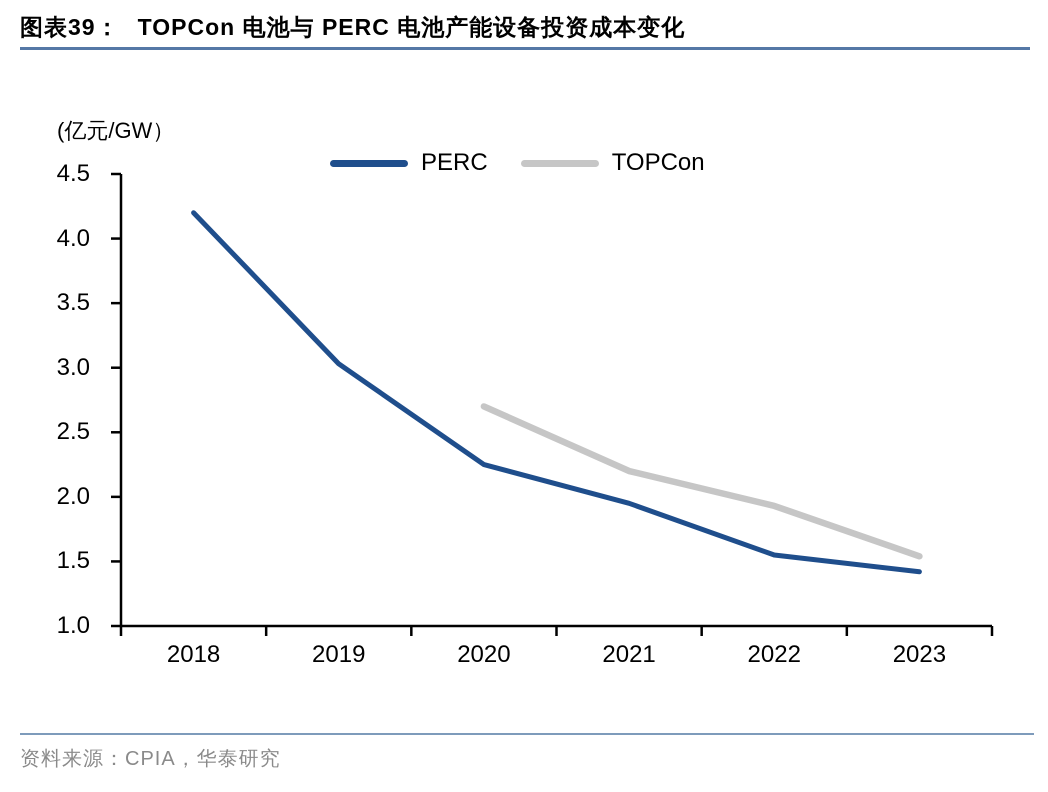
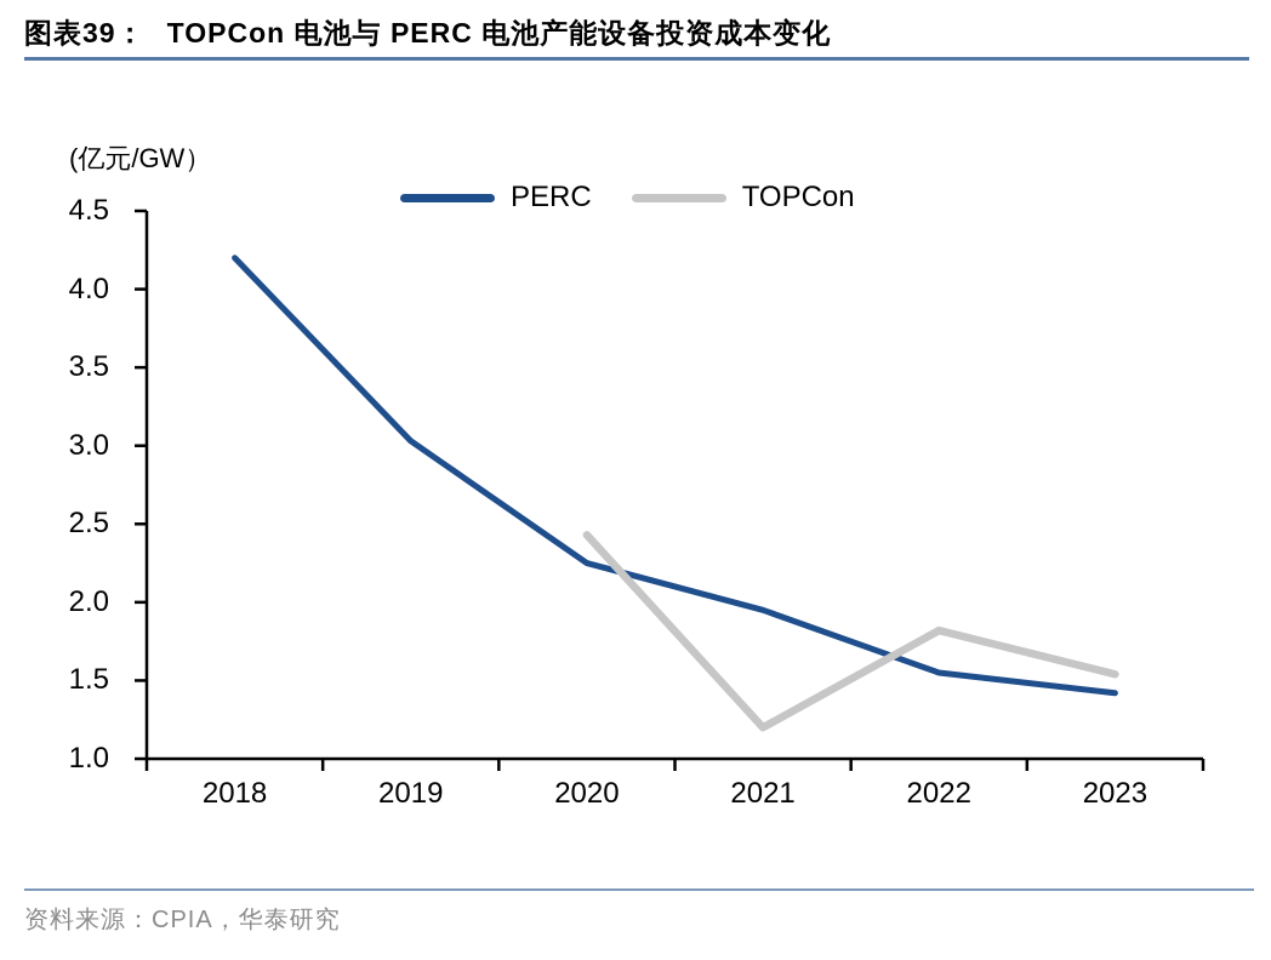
TOPCon/2020: 2.70 -> 2.43
TOPCon/2021: 2.20 -> 1.20
TOPCon/2022: 1.93 -> 1.82
